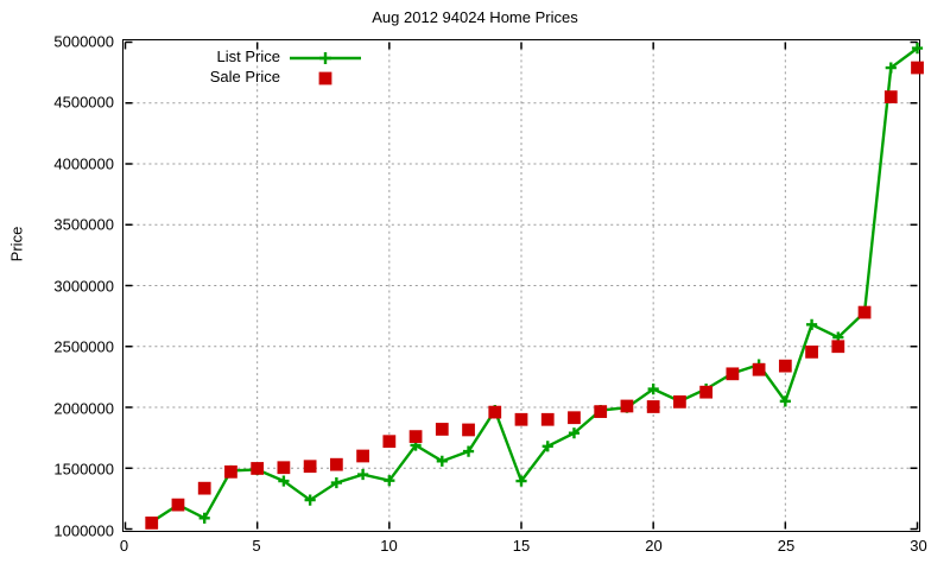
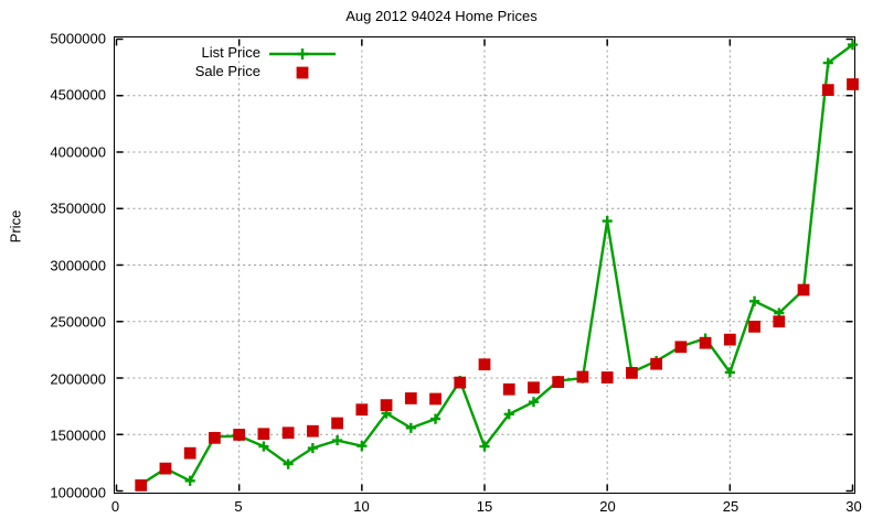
Sale Price/15: 1900000 -> 2120000
List Price/20: 2150000 -> 3390000
Sale Price/30: 4790000 -> 4600000
